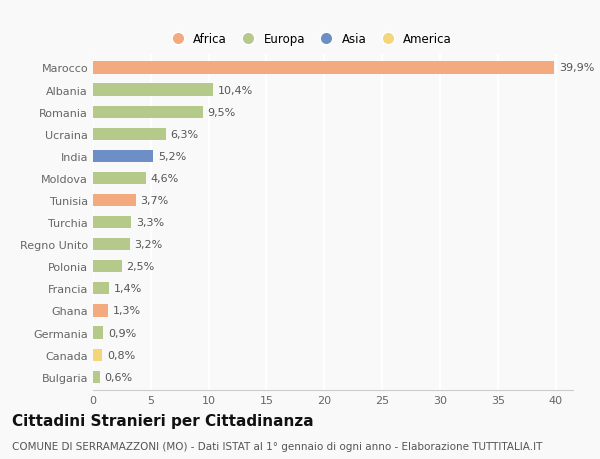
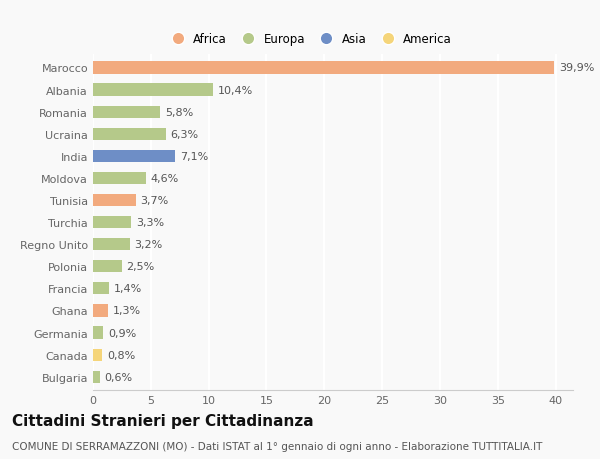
Romania: 9,5% -> 5,8%
India: 5,2% -> 7,1%
